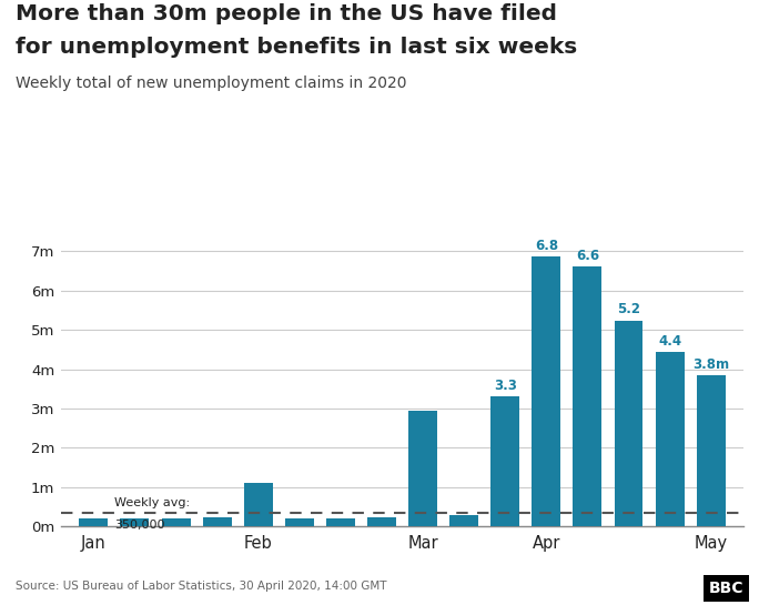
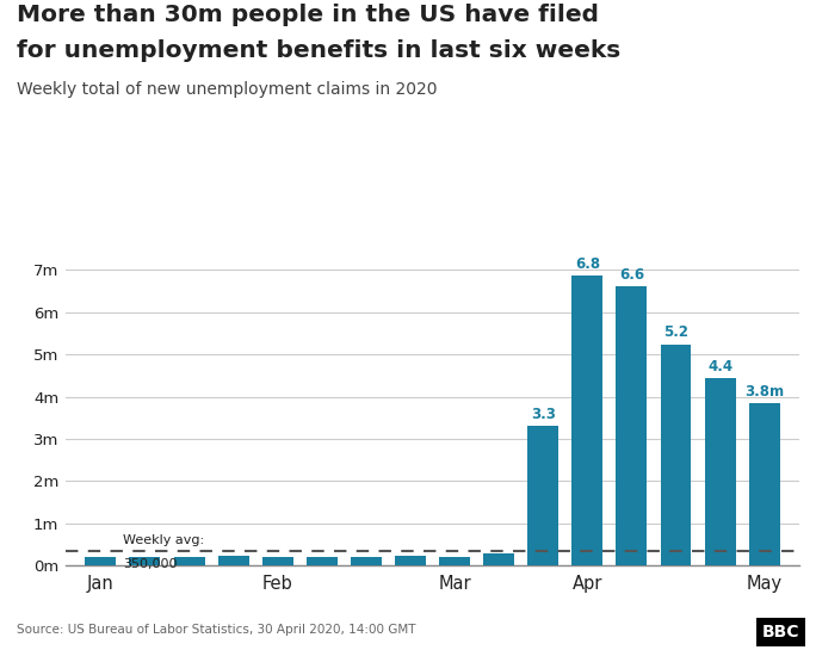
Feb: 1.10m -> 0.20m
Mar: 2.95m -> 0.21m
